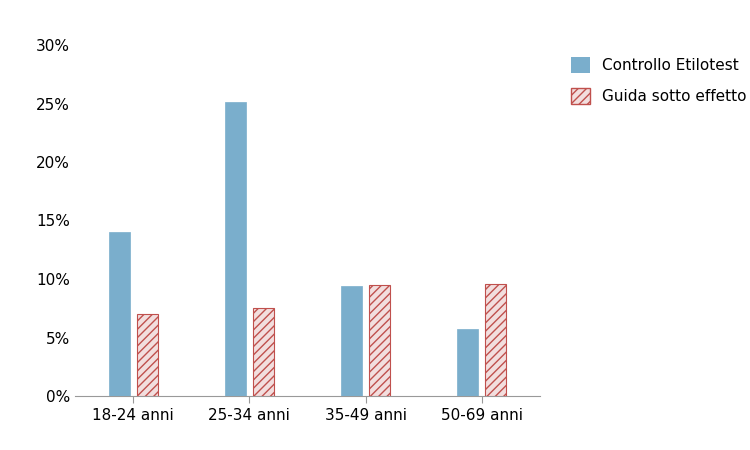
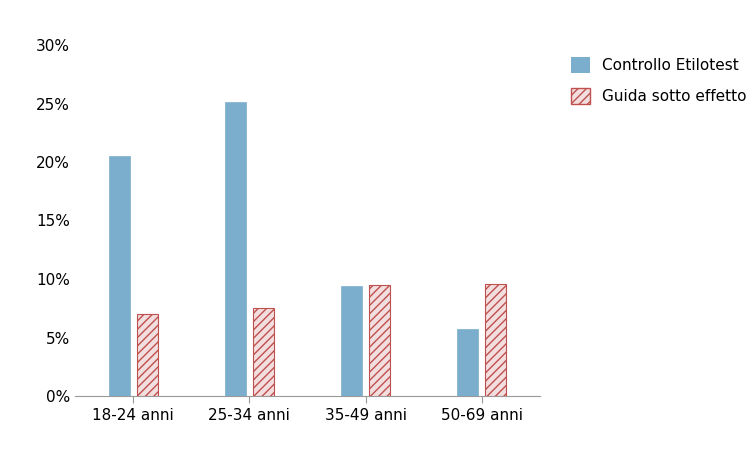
Controllo Etilotest/18-24 anni: 14.0% -> 20.5%
